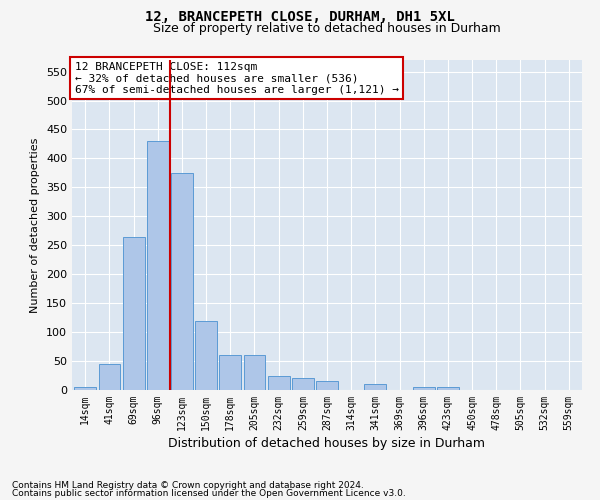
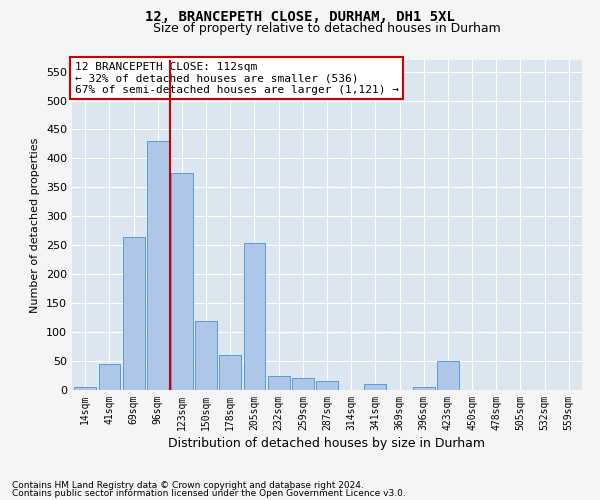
205sqm: 60 -> 254
423sqm: 5 -> 50
